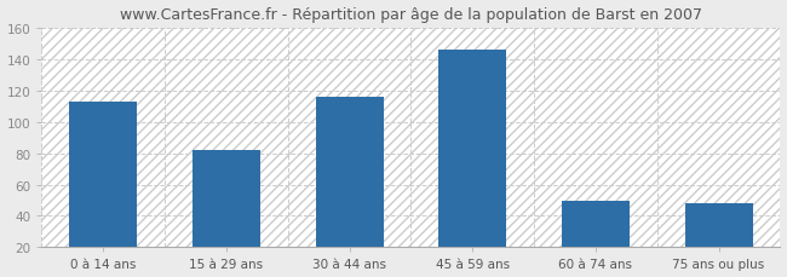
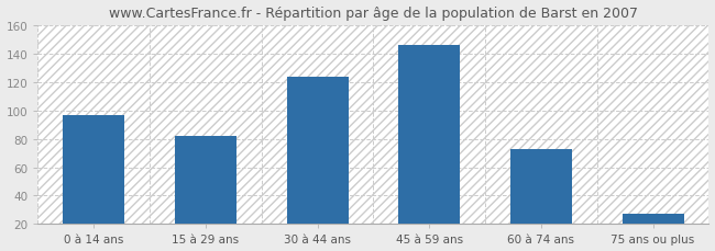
0 à 14 ans: 113 -> 97
30 à 44 ans: 116 -> 124
60 à 74 ans: 50 -> 73
75 ans ou plus: 48 -> 27
